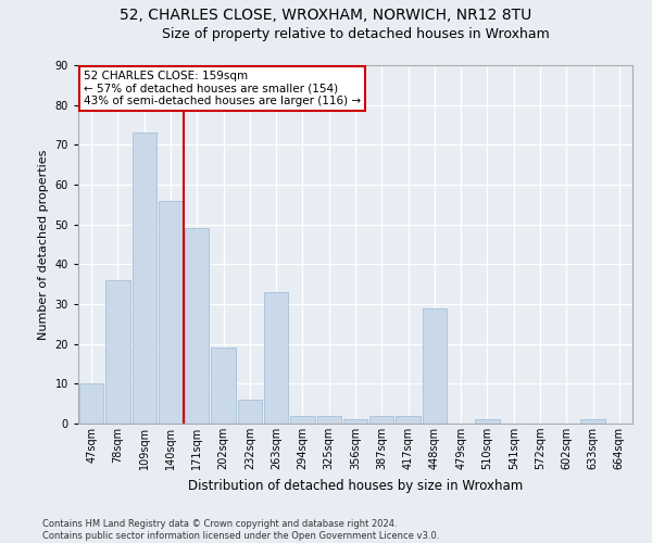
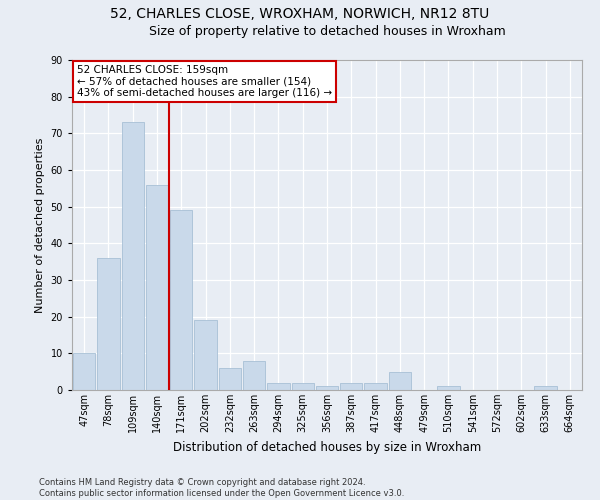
263sqm: 33 -> 8
448sqm: 29 -> 5
